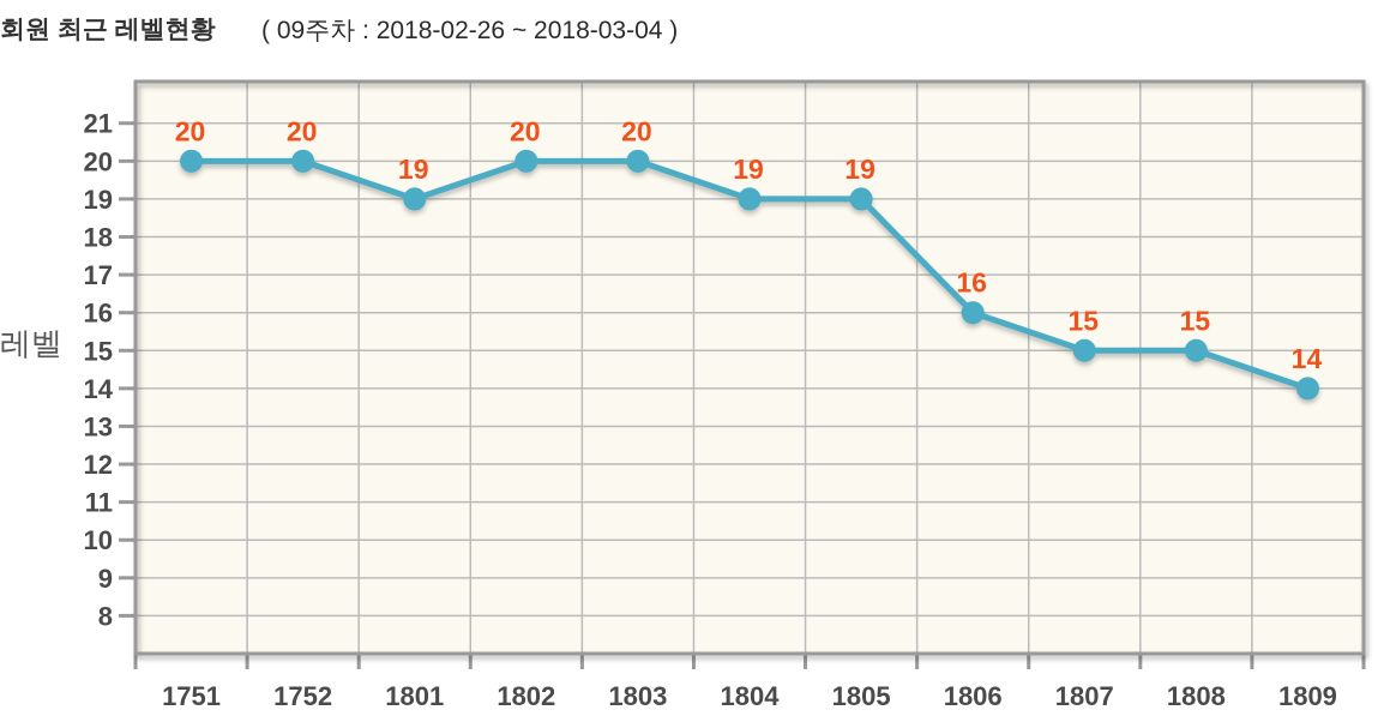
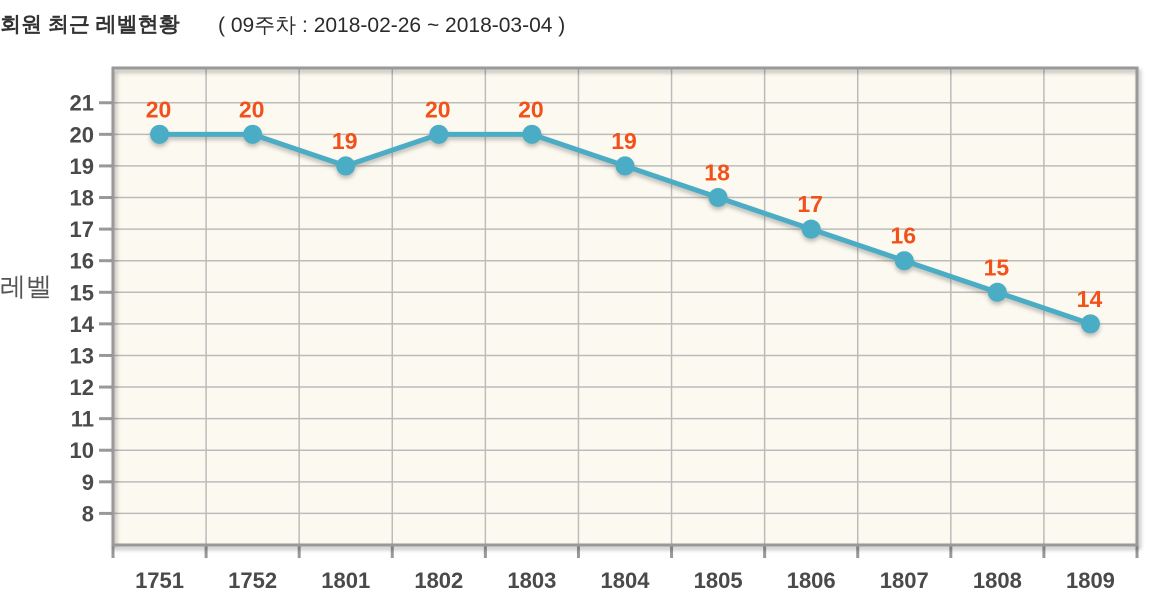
1805: 19 -> 18
1806: 16 -> 17
1807: 15 -> 16
